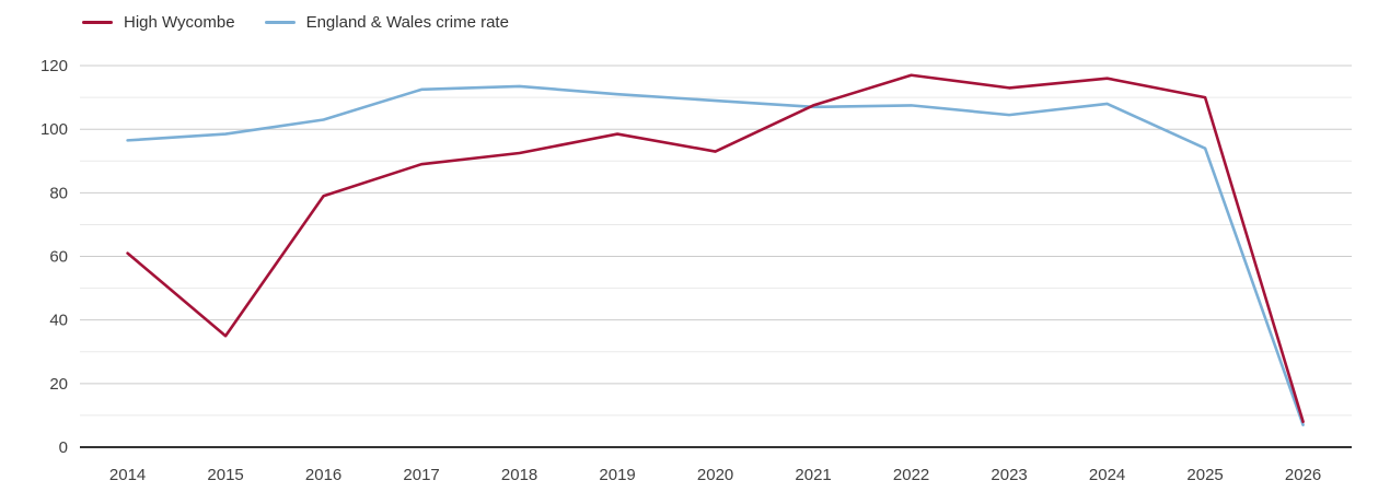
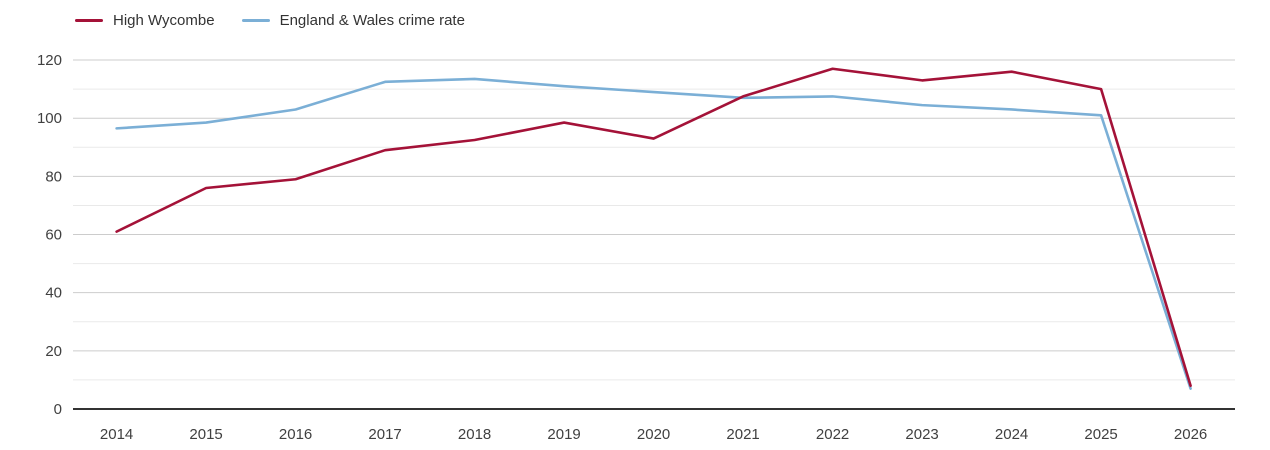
High Wycombe/2015: 35 -> 76
England & Wales crime rate/2024: 108 -> 103
England & Wales crime rate/2025: 94 -> 101
